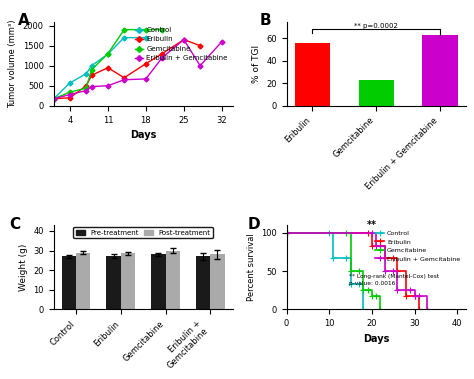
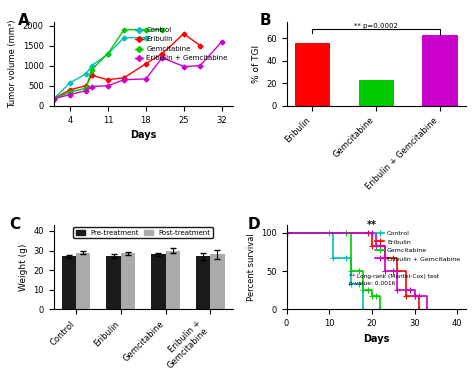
Eribulin/4: 200 -> 400
Eribulin/11: 950 -> 650
Eribulin/25: 1650 -> 1800
Eribulin + Gemcitabine/25: 1650 -> 980
